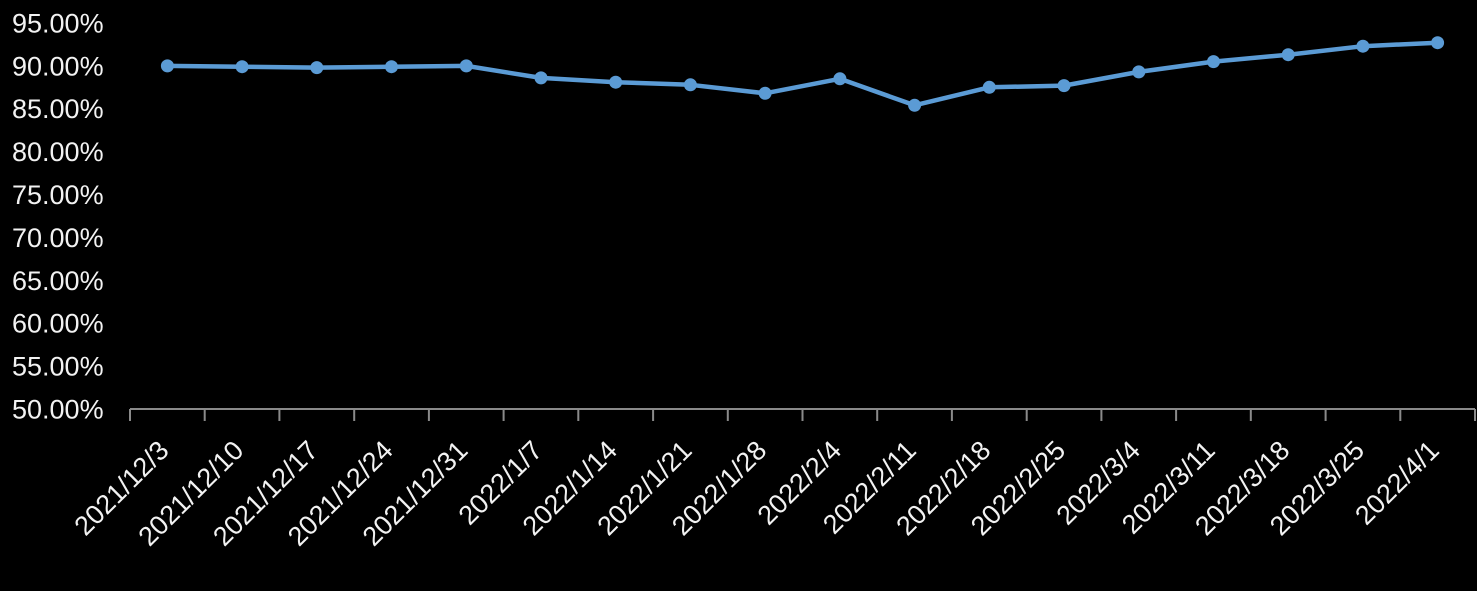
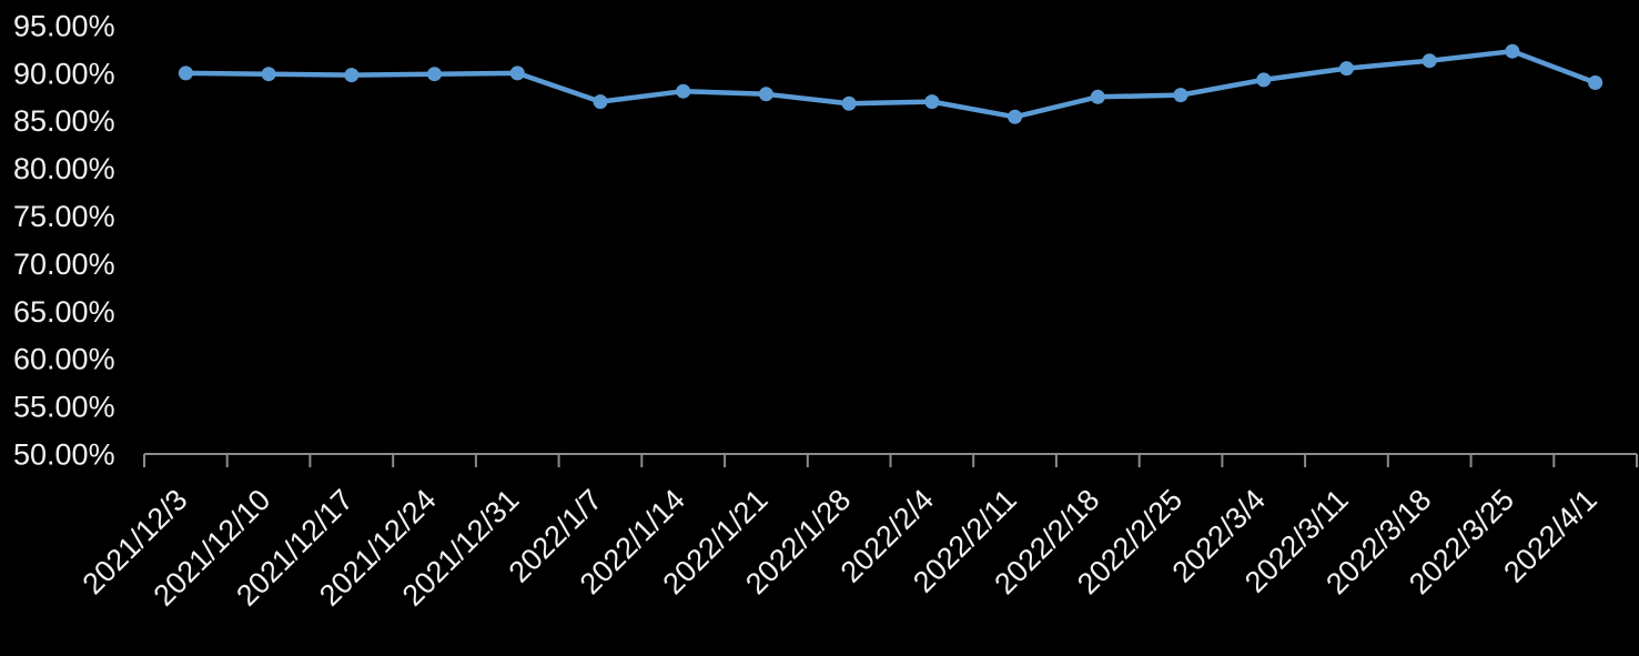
2022/1/7: 89% -> 87%
2022/2/4: 88% -> 87%
2022/4/1: 93% -> 89%
